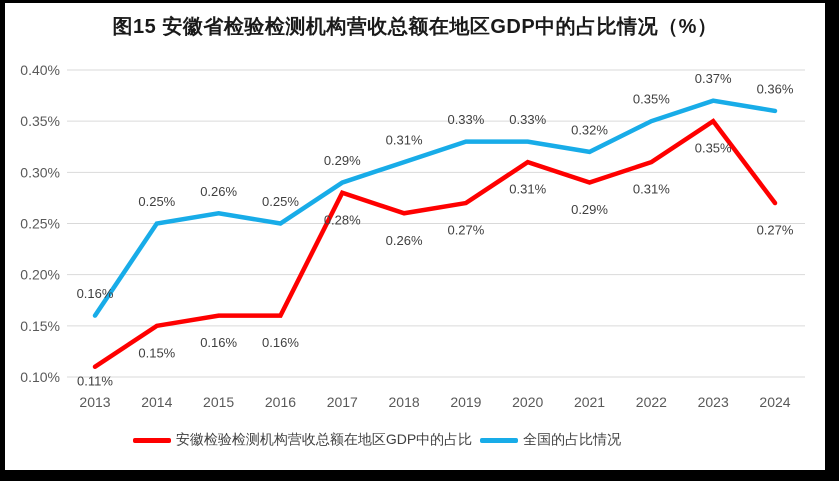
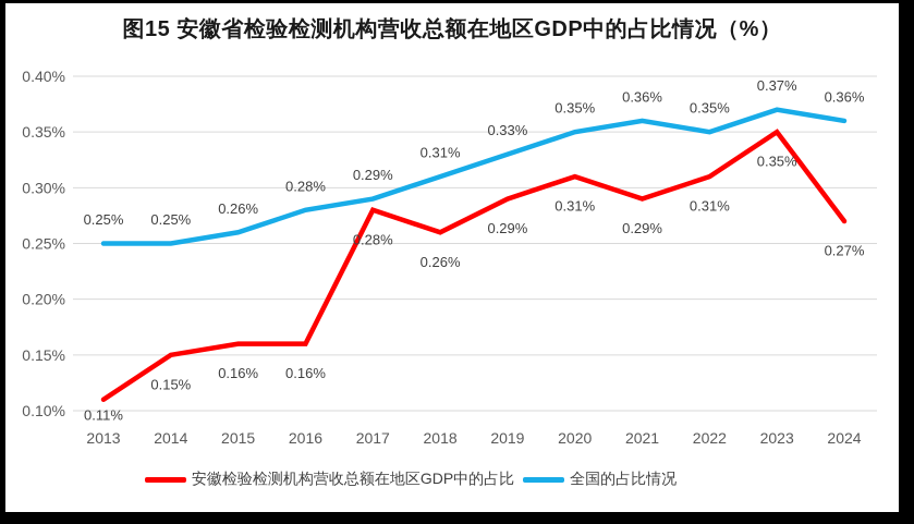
全国的占比情况/2013: 0.16% -> 0.25%
全国的占比情况/2016: 0.25% -> 0.28%
安徽检验检测机构营收总额在地区GDP中的占比/2019: 0.27% -> 0.29%
全国的占比情况/2020: 0.33% -> 0.35%
全国的占比情况/2021: 0.32% -> 0.36%
